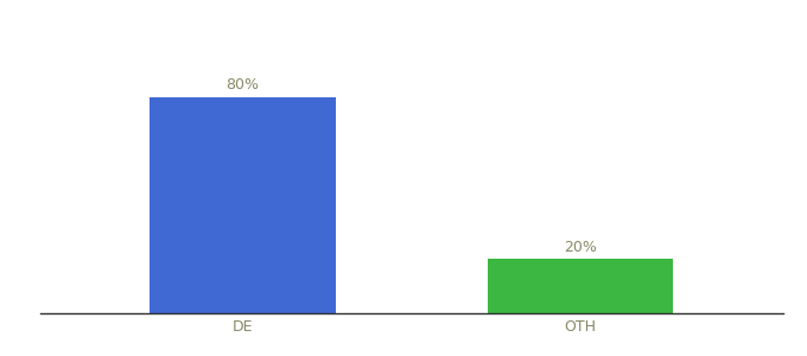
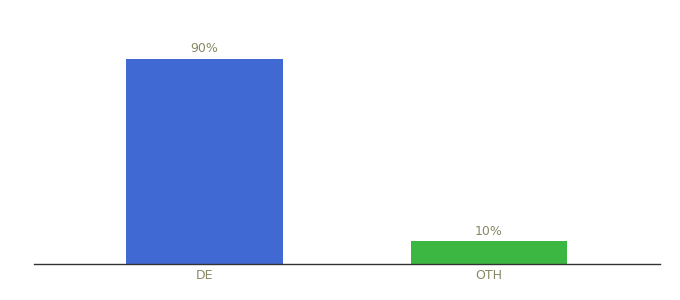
DE: 80% -> 90%
OTH: 20% -> 10%
